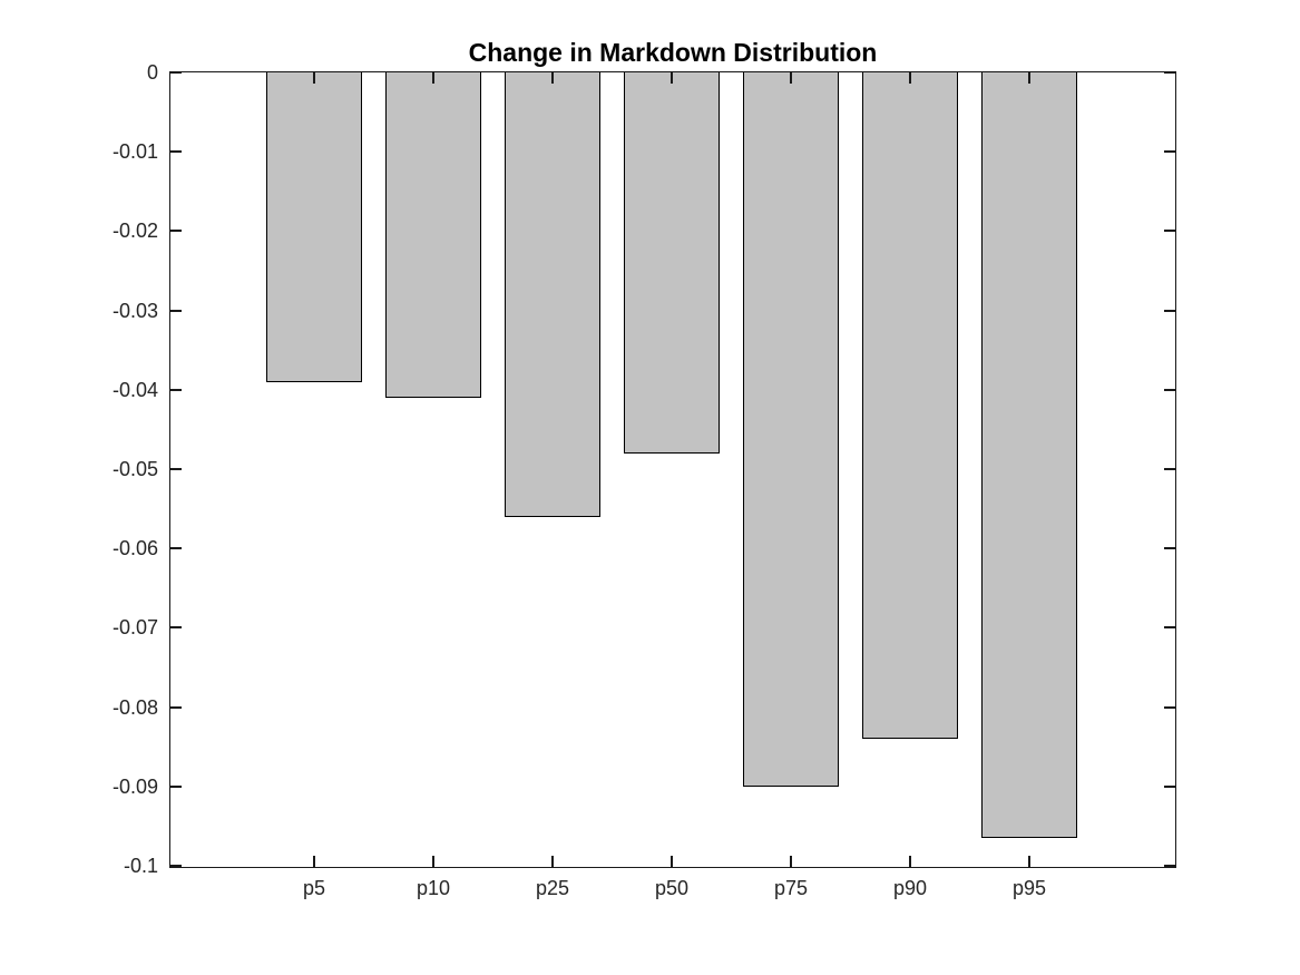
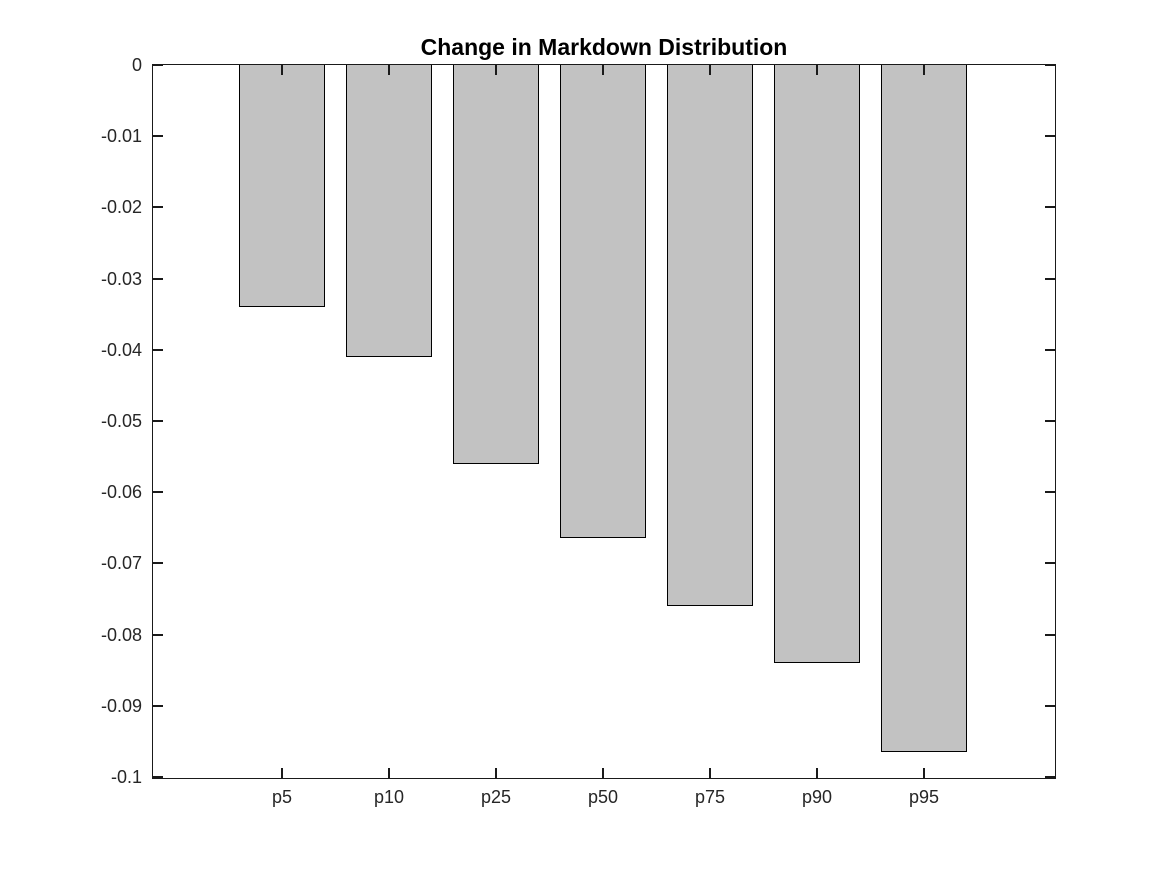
p5: -0.039 -> -0.034
p50: -0.048 -> -0.067
p75: -0.090 -> -0.076
